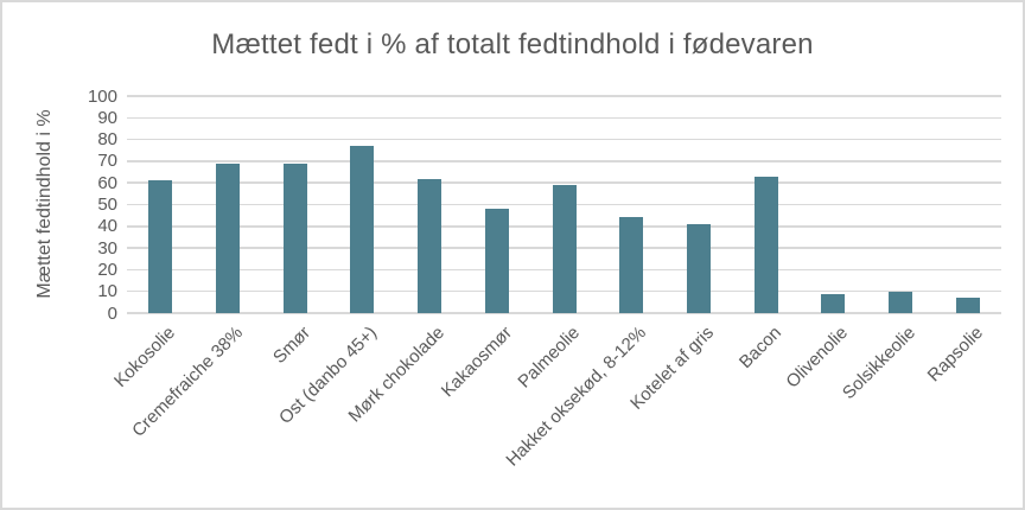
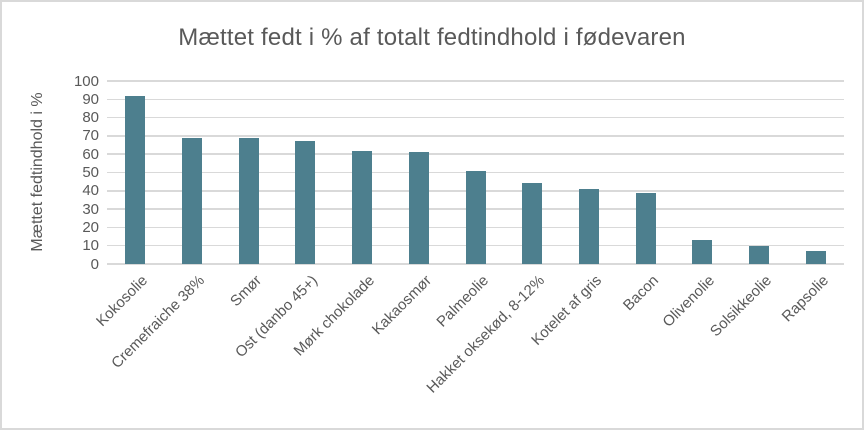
Kokosolie: 61 -> 92
Ost (danbo 45+): 77 -> 67
Kakaosmør: 48 -> 61
Palmeolie: 59 -> 51
Bacon: 63 -> 39
Olivenolie: 9 -> 13
